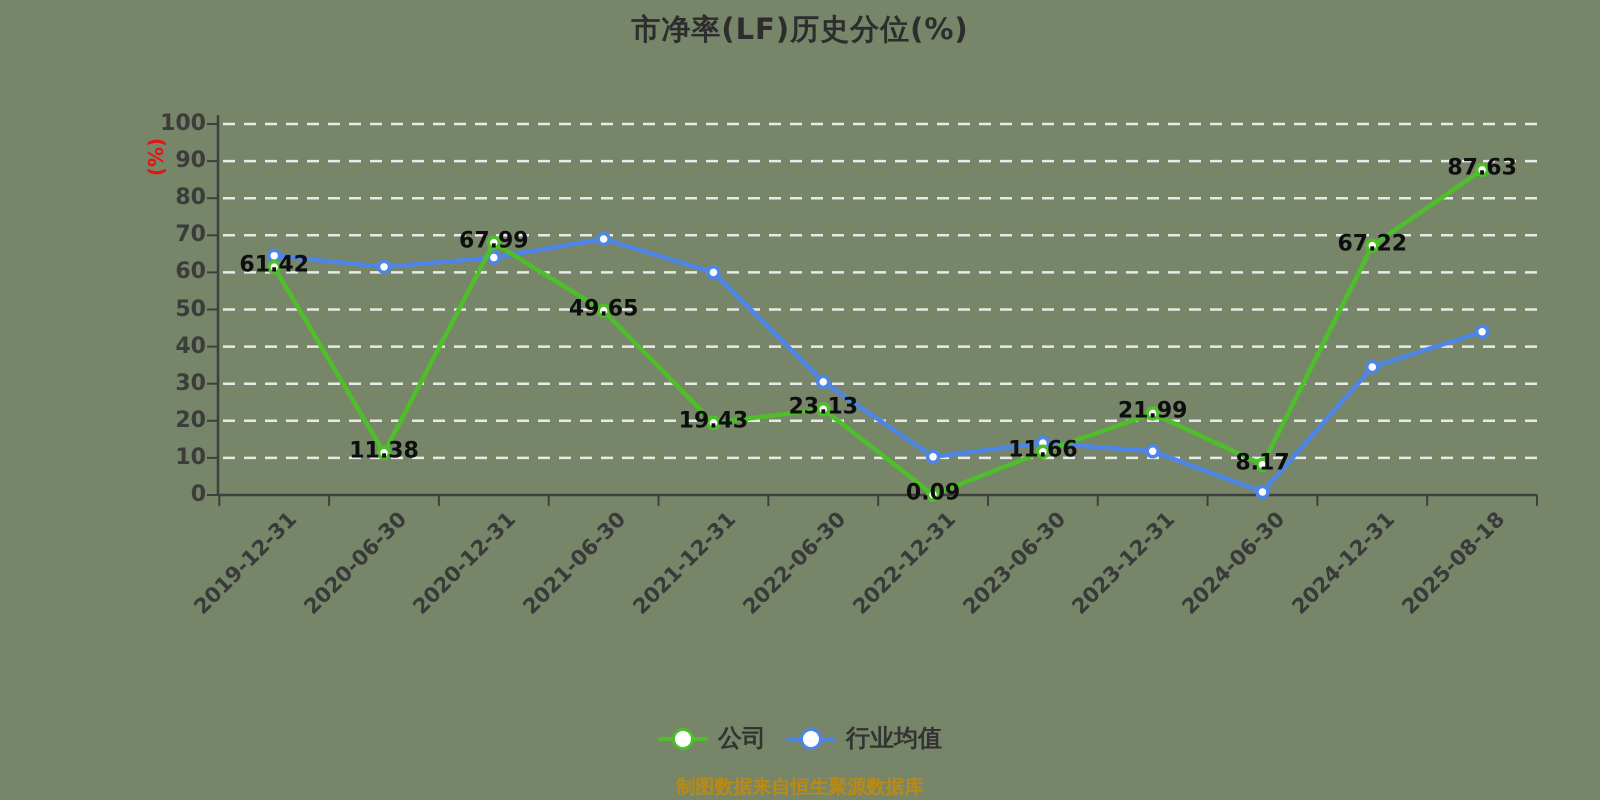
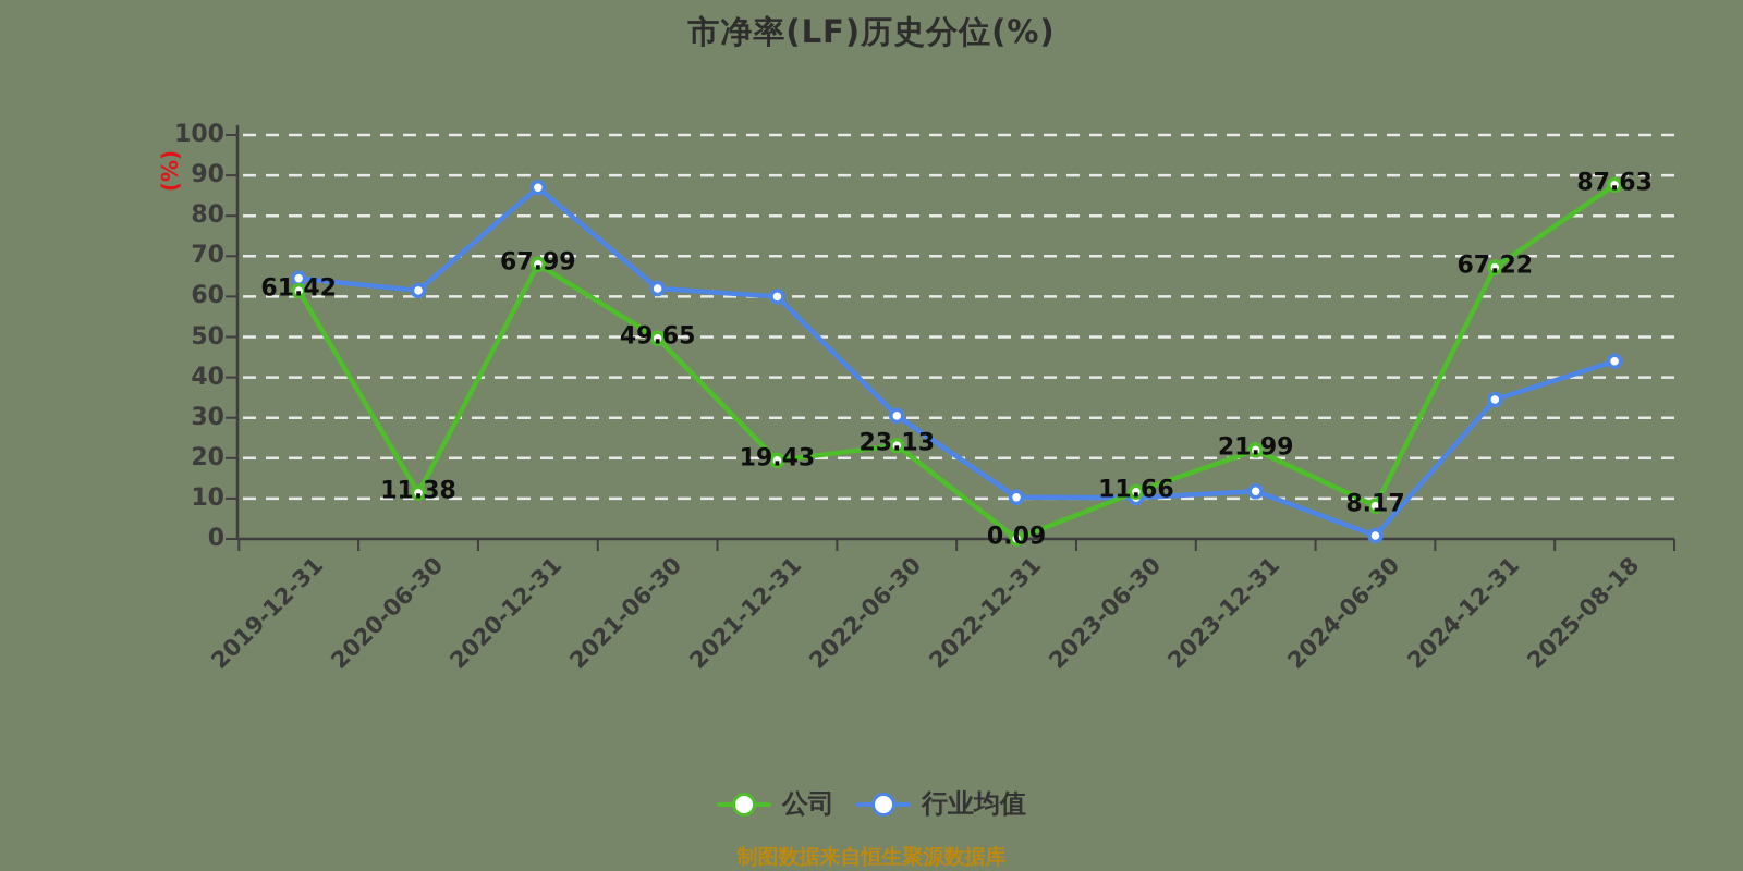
行业均值/2020-12-31: 64 -> 87
行业均值/2021-06-30: 69 -> 62
行业均值/2023-06-30: 14 -> 10
